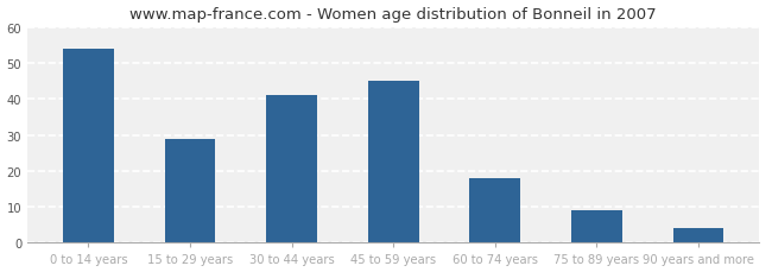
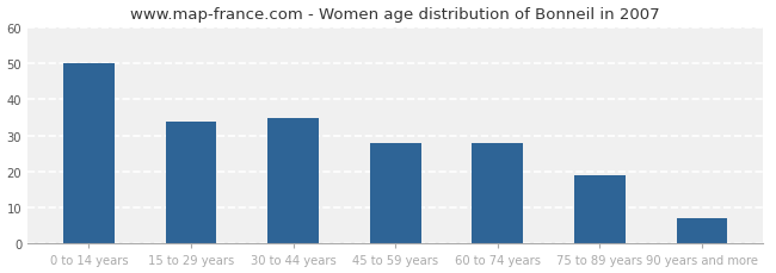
0 to 14 years: 54 -> 50
15 to 29 years: 29 -> 34
30 to 44 years: 41 -> 35
45 to 59 years: 45 -> 28
60 to 74 years: 18 -> 28
75 to 89 years: 9 -> 19
90 years and more: 4 -> 7
